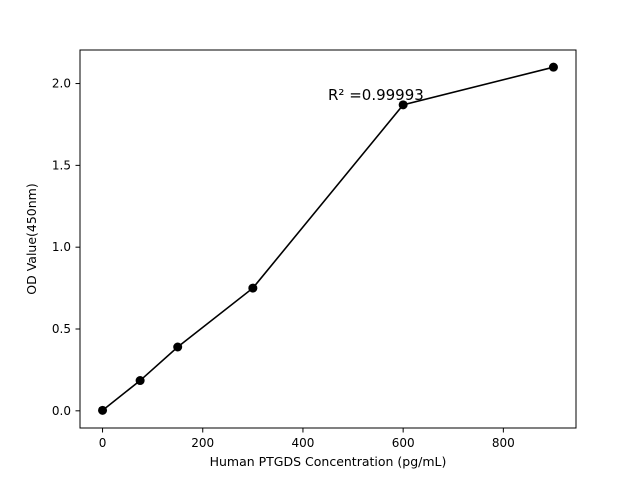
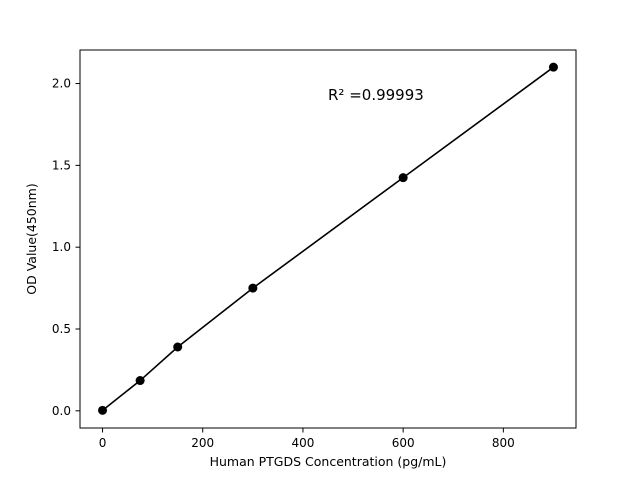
600: 1.87 -> 1.43
